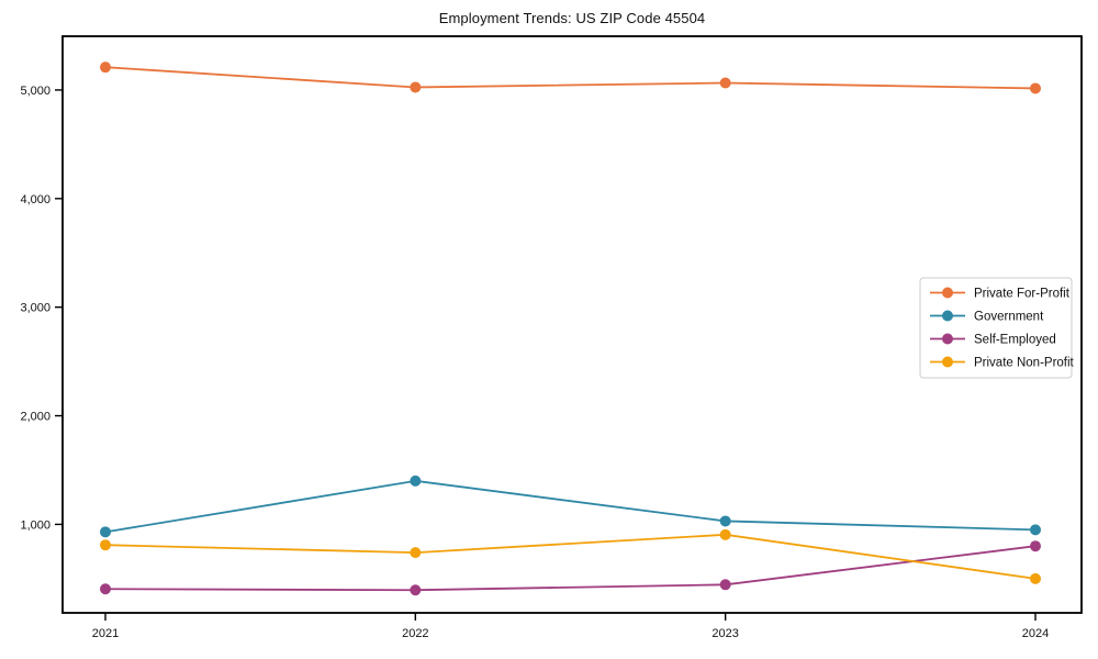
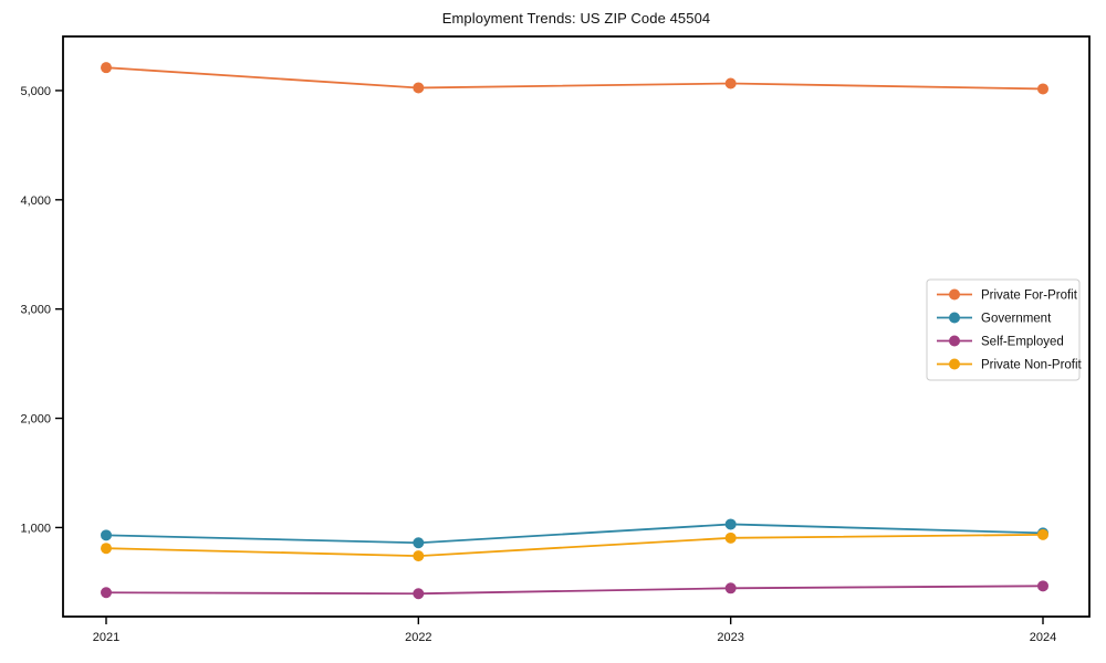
Government/2022: 1400 -> 900
Self-Employed/2024: 800 -> 500
Private Non-Profit/2024: 500 -> 900
